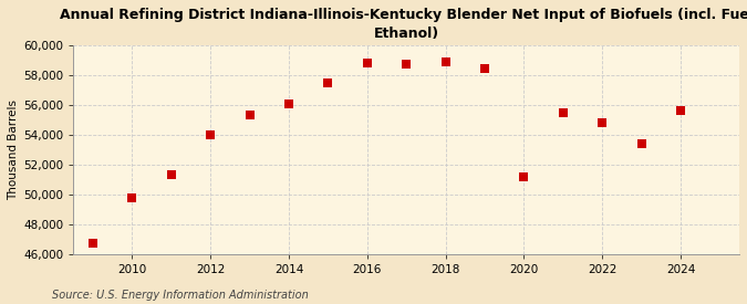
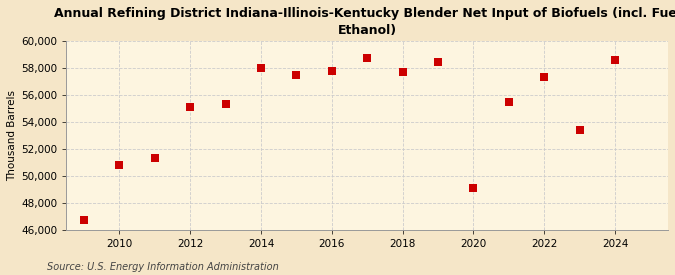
2010: 49,800 -> 50,800
2012: 54,000 -> 55,100
2014: 56,100 -> 58,000
2016: 58,800 -> 57,800
2018: 58,900 -> 57,700
2020: 51,200 -> 49,100
2022: 54,800 -> 57,300
2024: 55,600 -> 58,600
